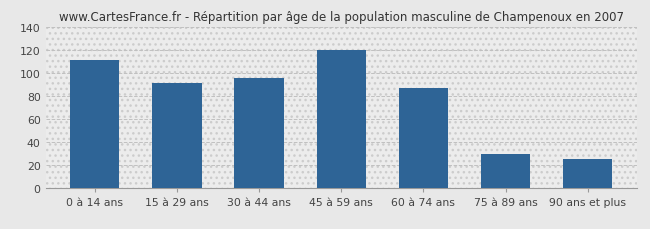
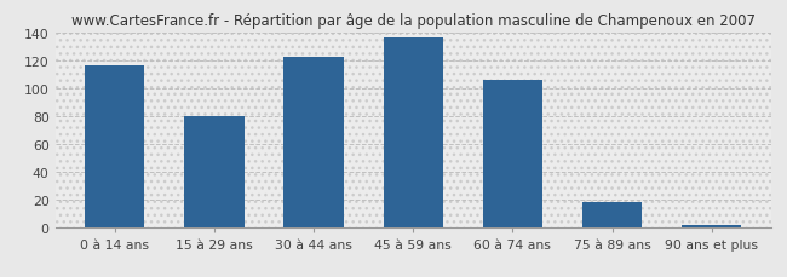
0 à 14 ans: 111 -> 116
15 à 29 ans: 91 -> 80
30 à 44 ans: 95 -> 122
45 à 59 ans: 120 -> 136
60 à 74 ans: 87 -> 106
75 à 89 ans: 29 -> 18
90 ans et plus: 25 -> 1
